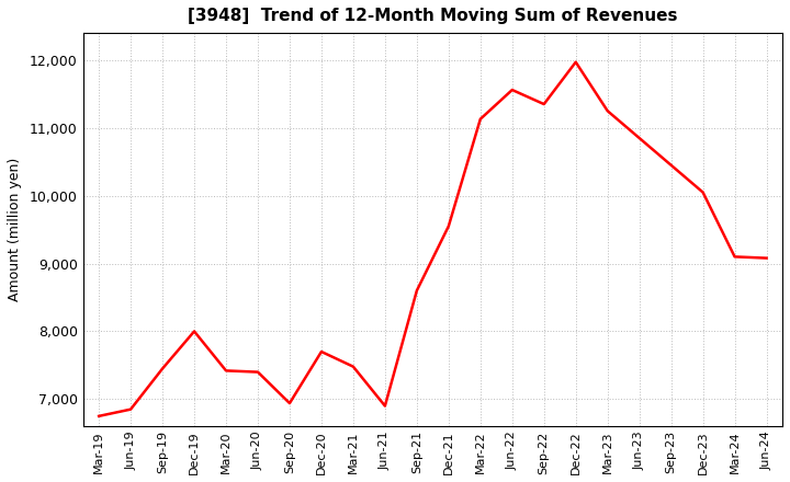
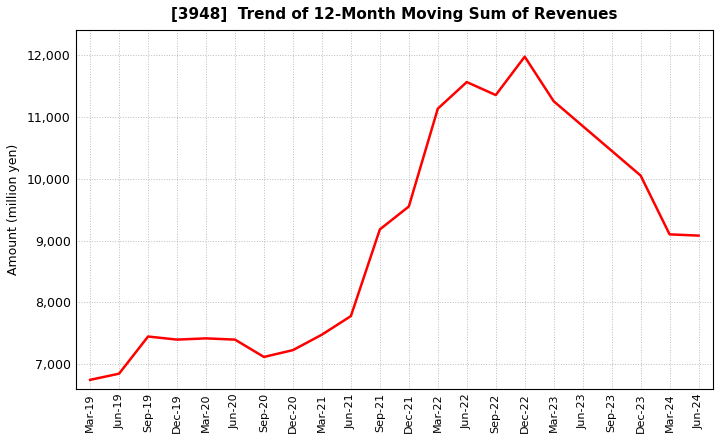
Dec-19: 8,000 -> 7,400
Sep-20: 6,940 -> 7,120
Dec-20: 7,700 -> 7,230
Jun-21: 6,900 -> 7,780
Sep-21: 8,600 -> 9,180
